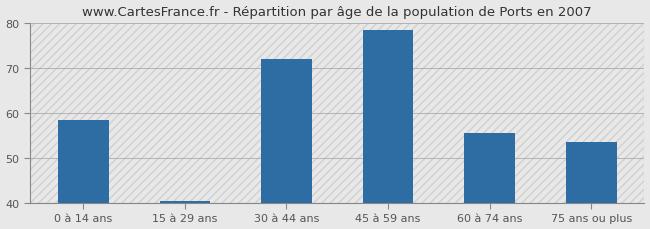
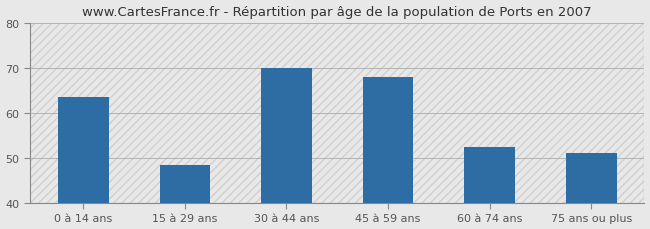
0 à 14 ans: 58.5 -> 63.5
15 à 29 ans: 40.5 -> 48.5
30 à 44 ans: 72.0 -> 70.0
45 à 59 ans: 78.5 -> 68.0
60 à 74 ans: 55.5 -> 52.5
75 ans ou plus: 53.5 -> 51.0
